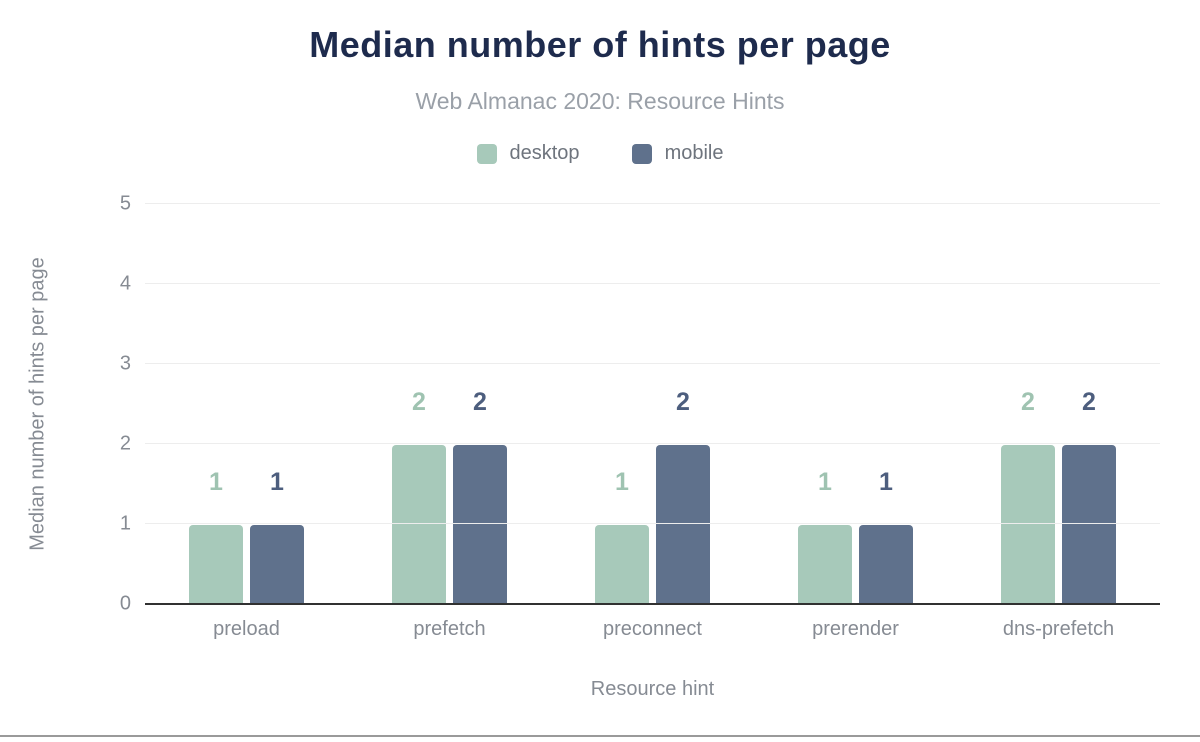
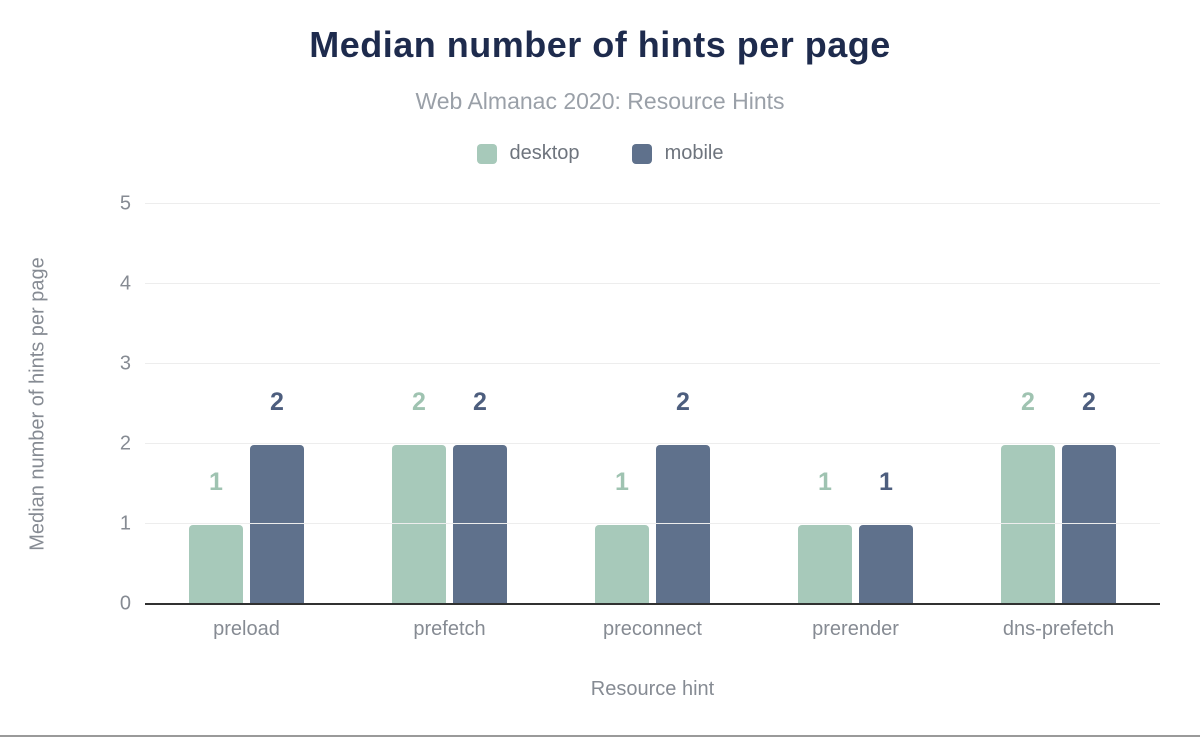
mobile/preload: 1 -> 2
